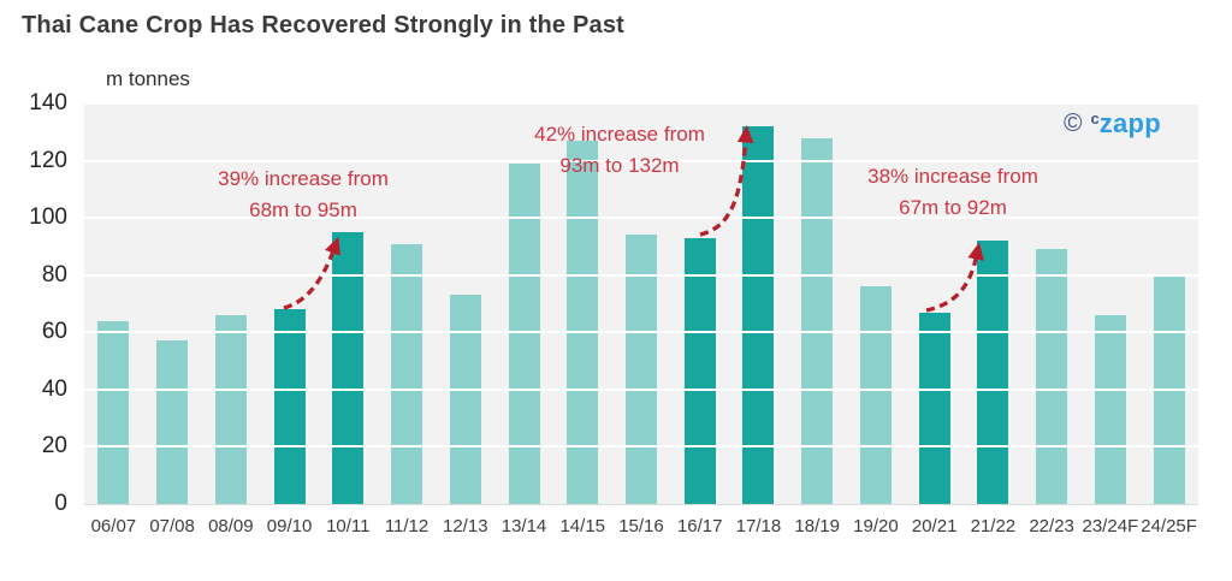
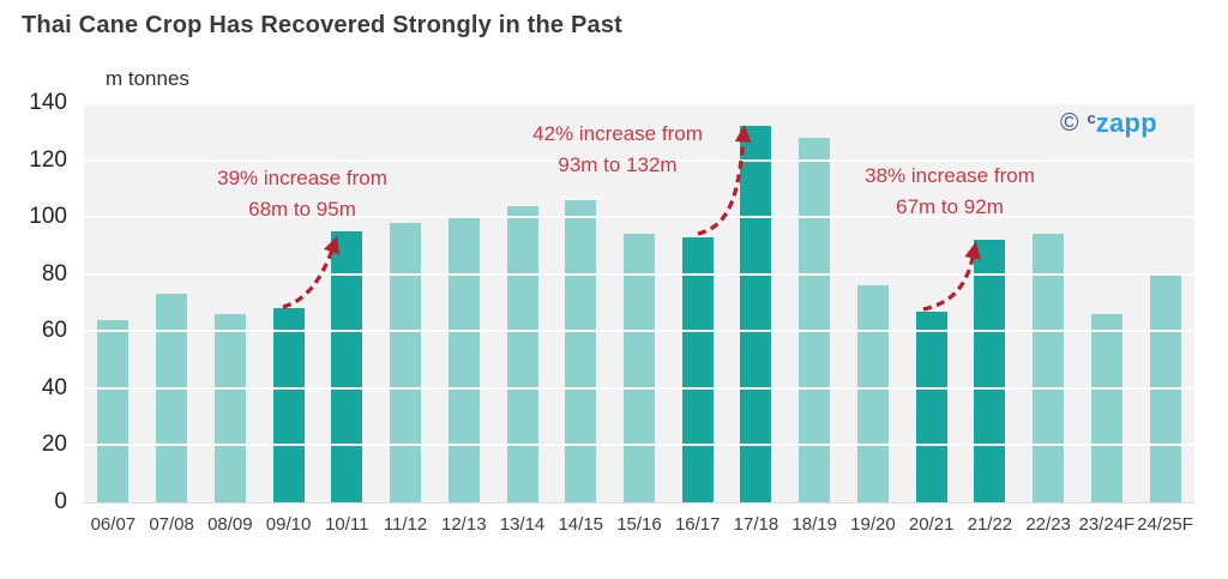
07/08: 57 -> 73
11/12: 91 -> 98
12/13: 73 -> 100
13/14: 119 -> 104
14/15: 127 -> 106
22/23: 89 -> 94
